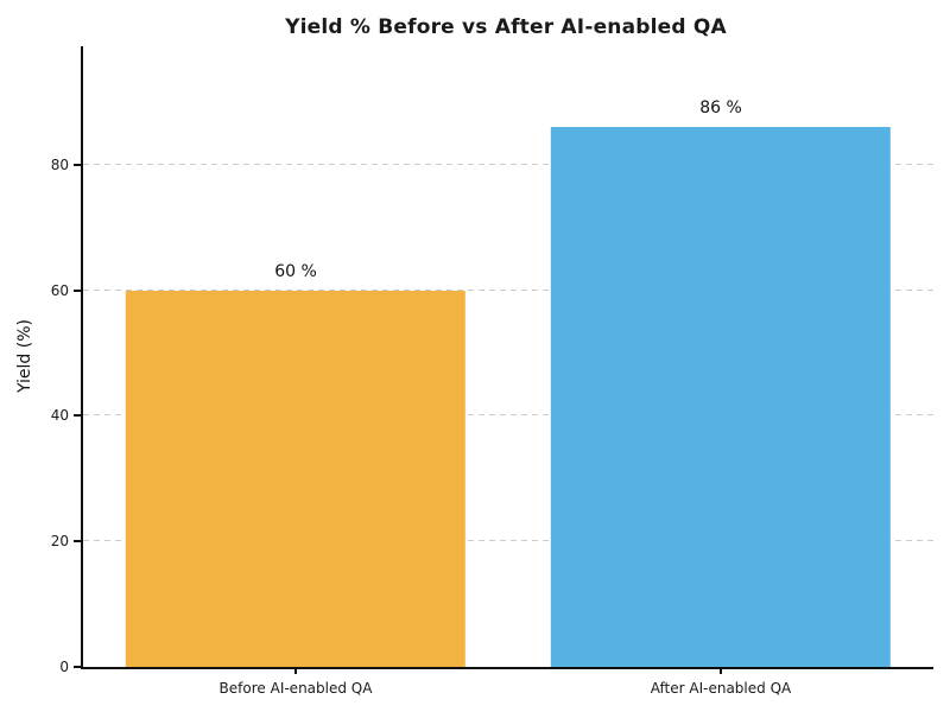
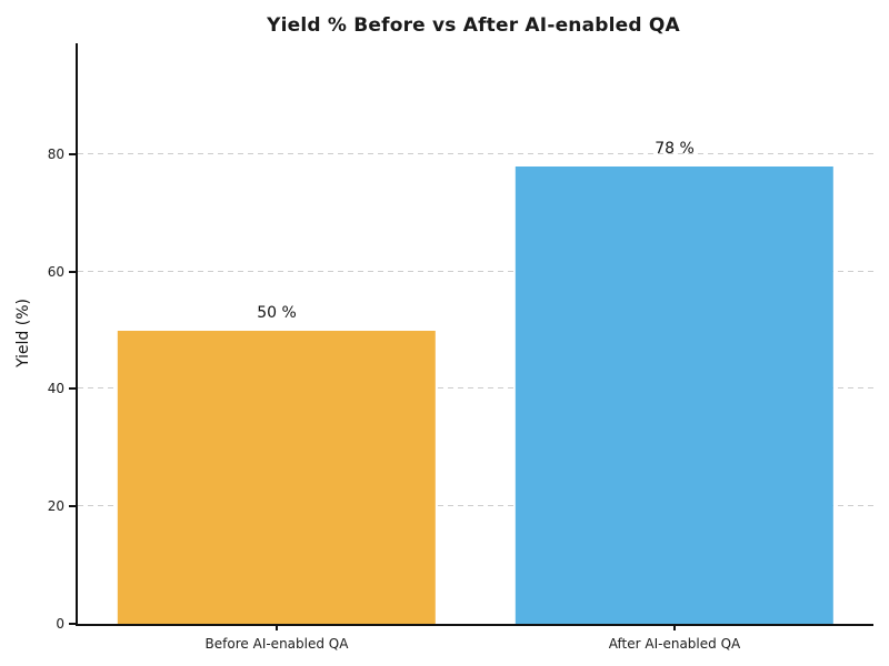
Before AI-enabled QA: 60 -> 50
After AI-enabled QA: 86 -> 78
